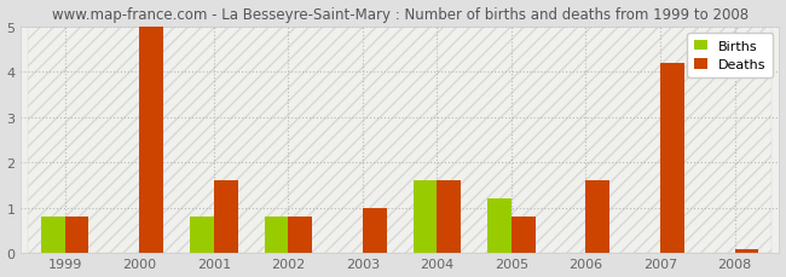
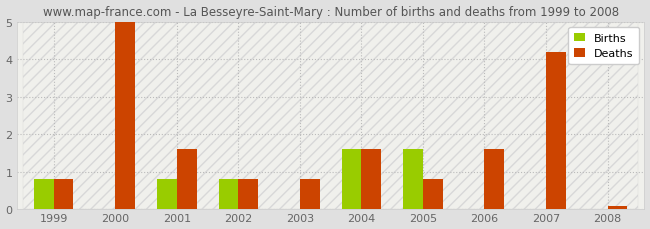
Deaths/2003: 1.0 -> 0.8
Births/2005: 1.2 -> 1.6
